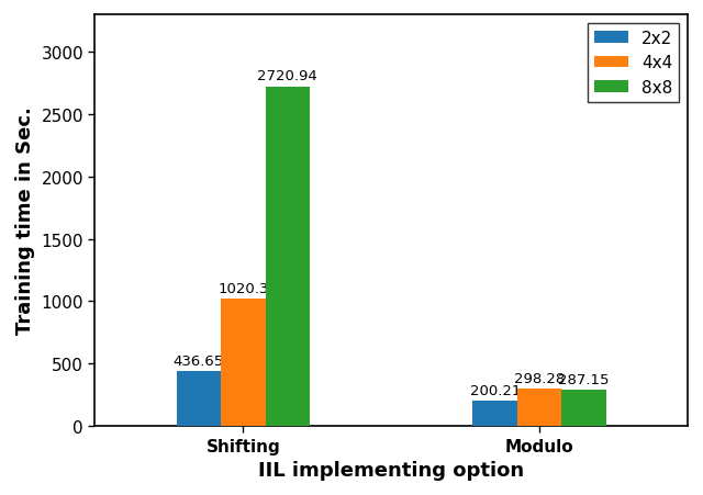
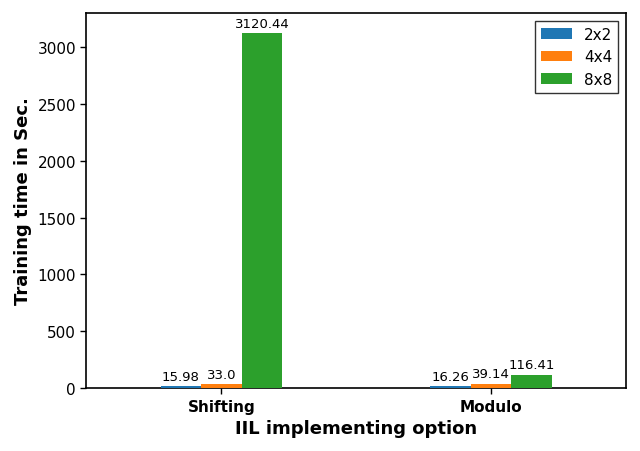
2x2/Shifting: 436.65 -> 15.98
4x4/Shifting: 1020.3 -> 33.0
8x8/Shifting: 2720.94 -> 3120.44
2x2/Modulo: 200.21 -> 16.26
4x4/Modulo: 298.28 -> 39.14
8x8/Modulo: 287.15 -> 116.41
